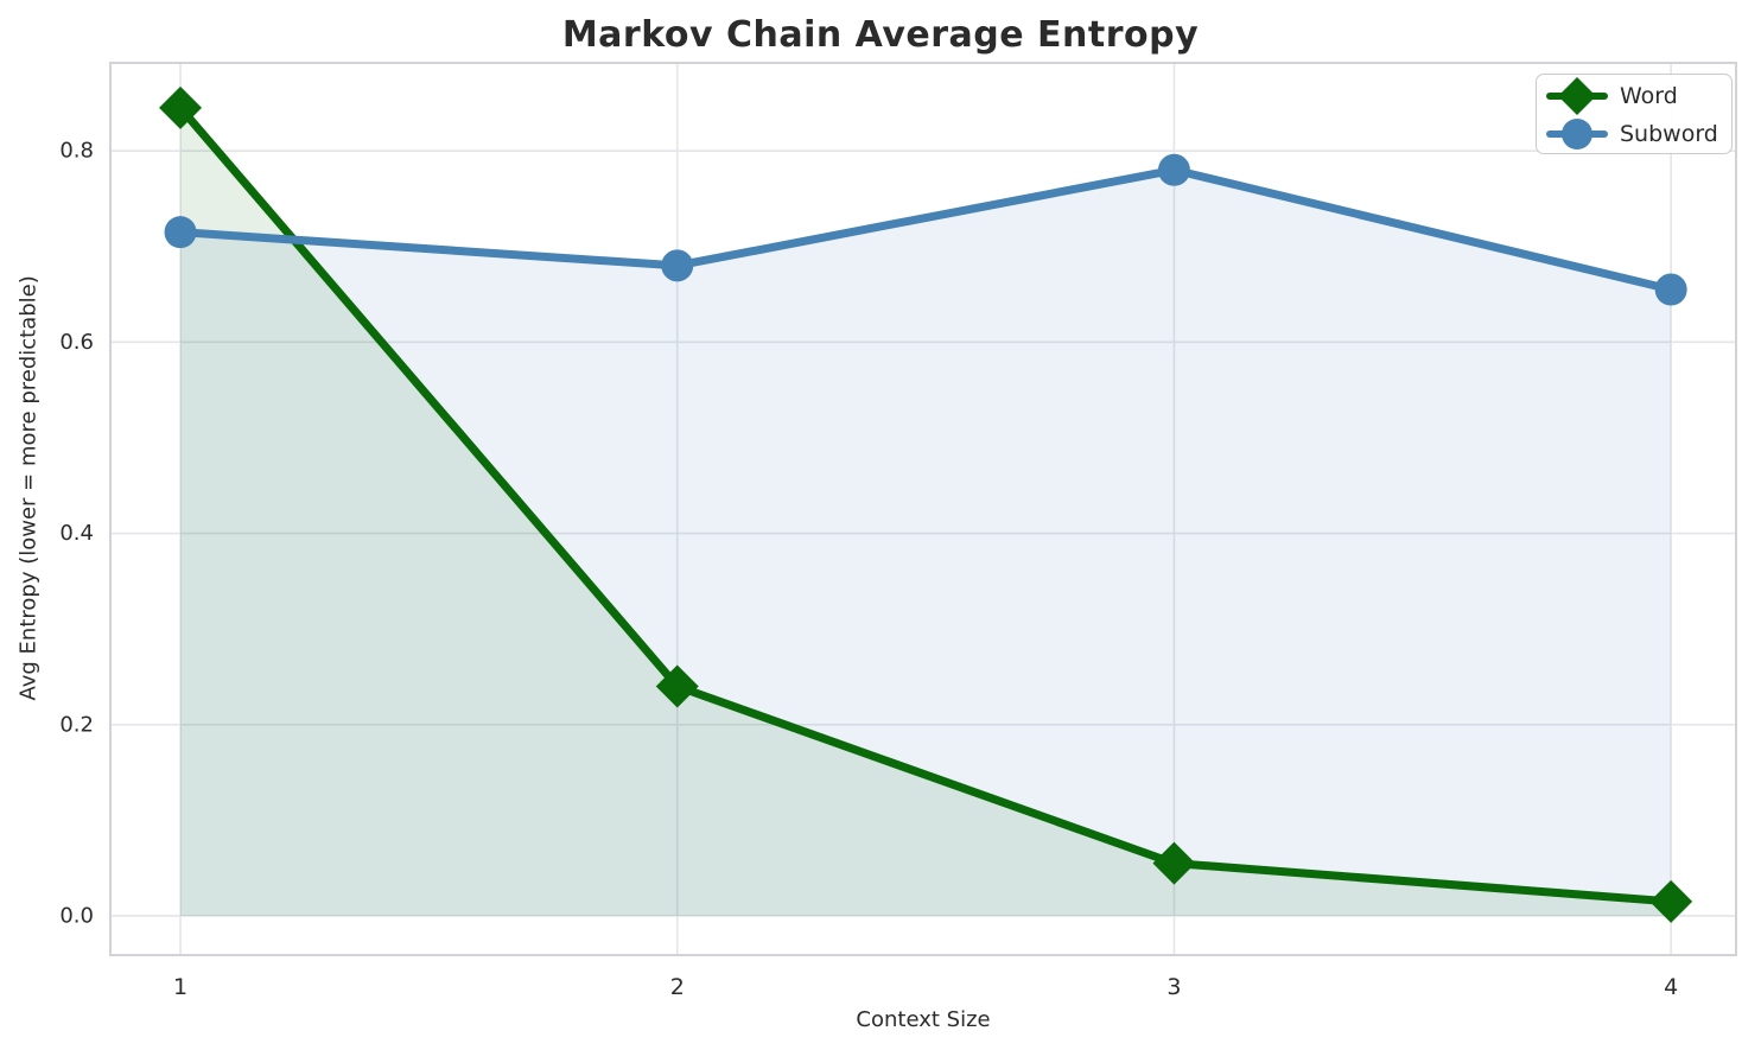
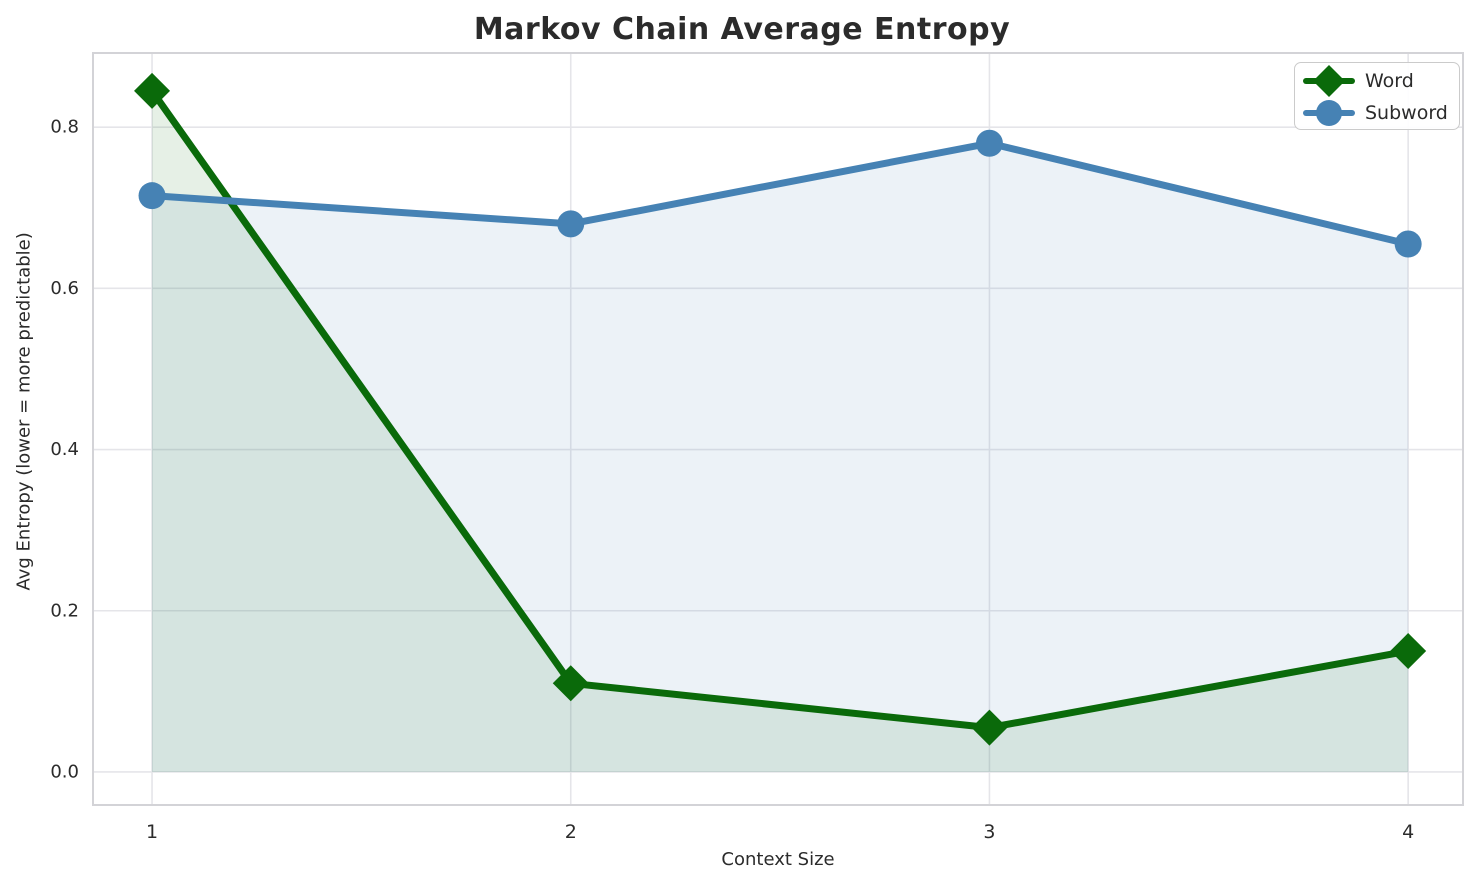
Word/2: 0.24 -> 0.11
Word/4: 0.01 -> 0.15
